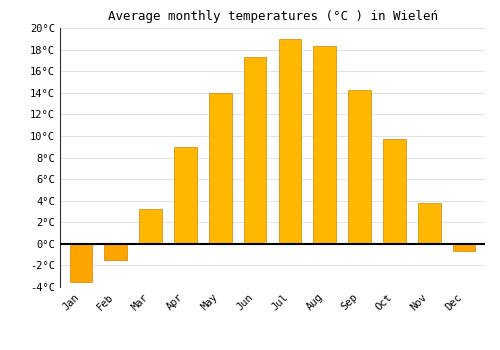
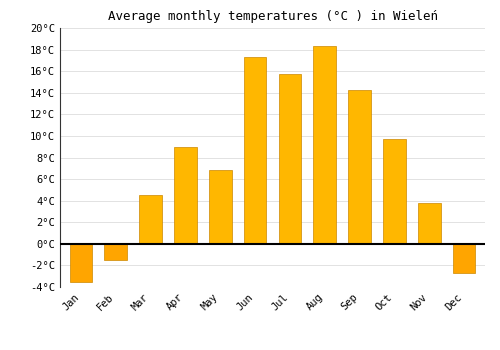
Mar: 3.2°C -> 4.5°C
May: 14.0°C -> 6.8°C
Jul: 19.0°C -> 15.7°C
Dec: -0.7°C -> -2.7°C
